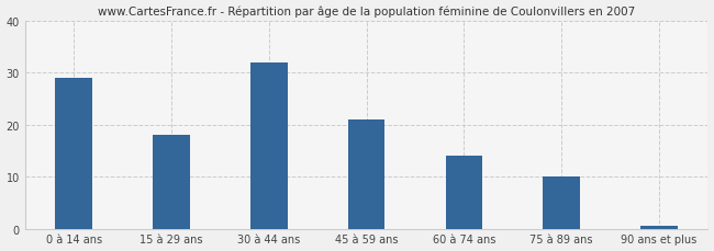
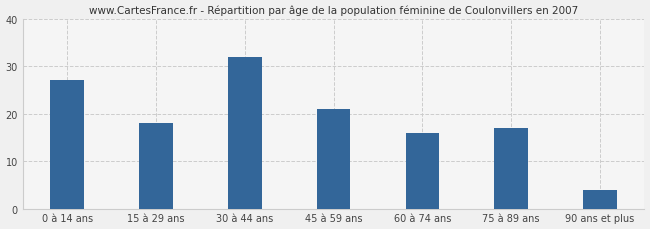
0 à 14 ans: 29.0 -> 27.0
60 à 74 ans: 14.0 -> 16.0
75 à 89 ans: 10.0 -> 17.0
90 ans et plus: 0.5 -> 4.0
